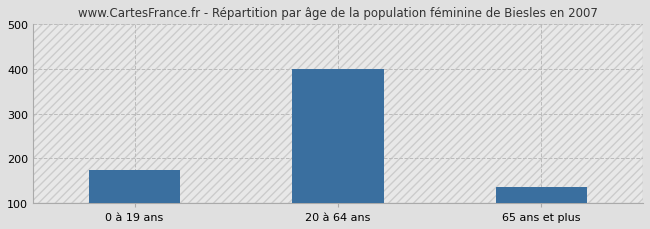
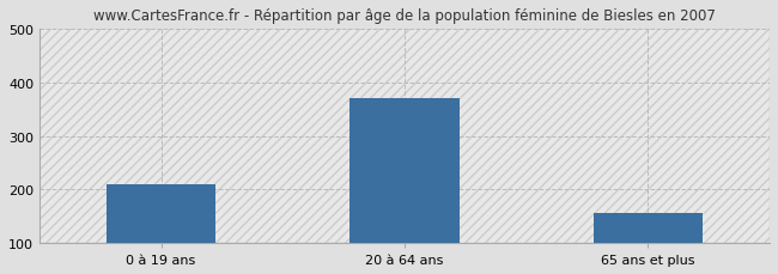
0 à 19 ans: 175 -> 210
20 à 64 ans: 400 -> 370
65 ans et plus: 135 -> 155
